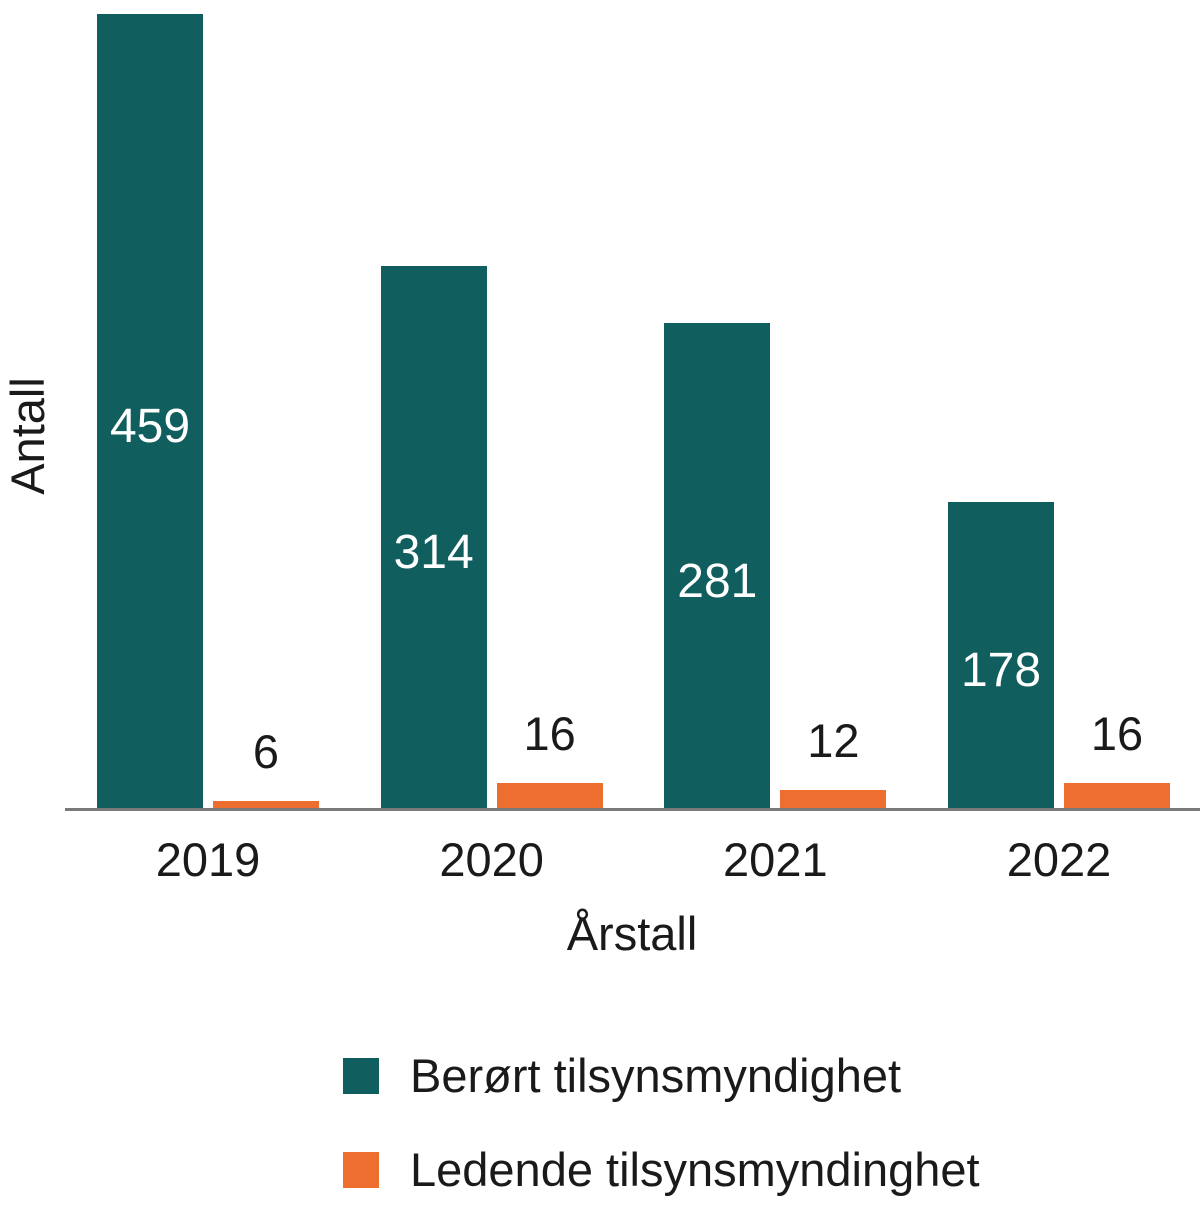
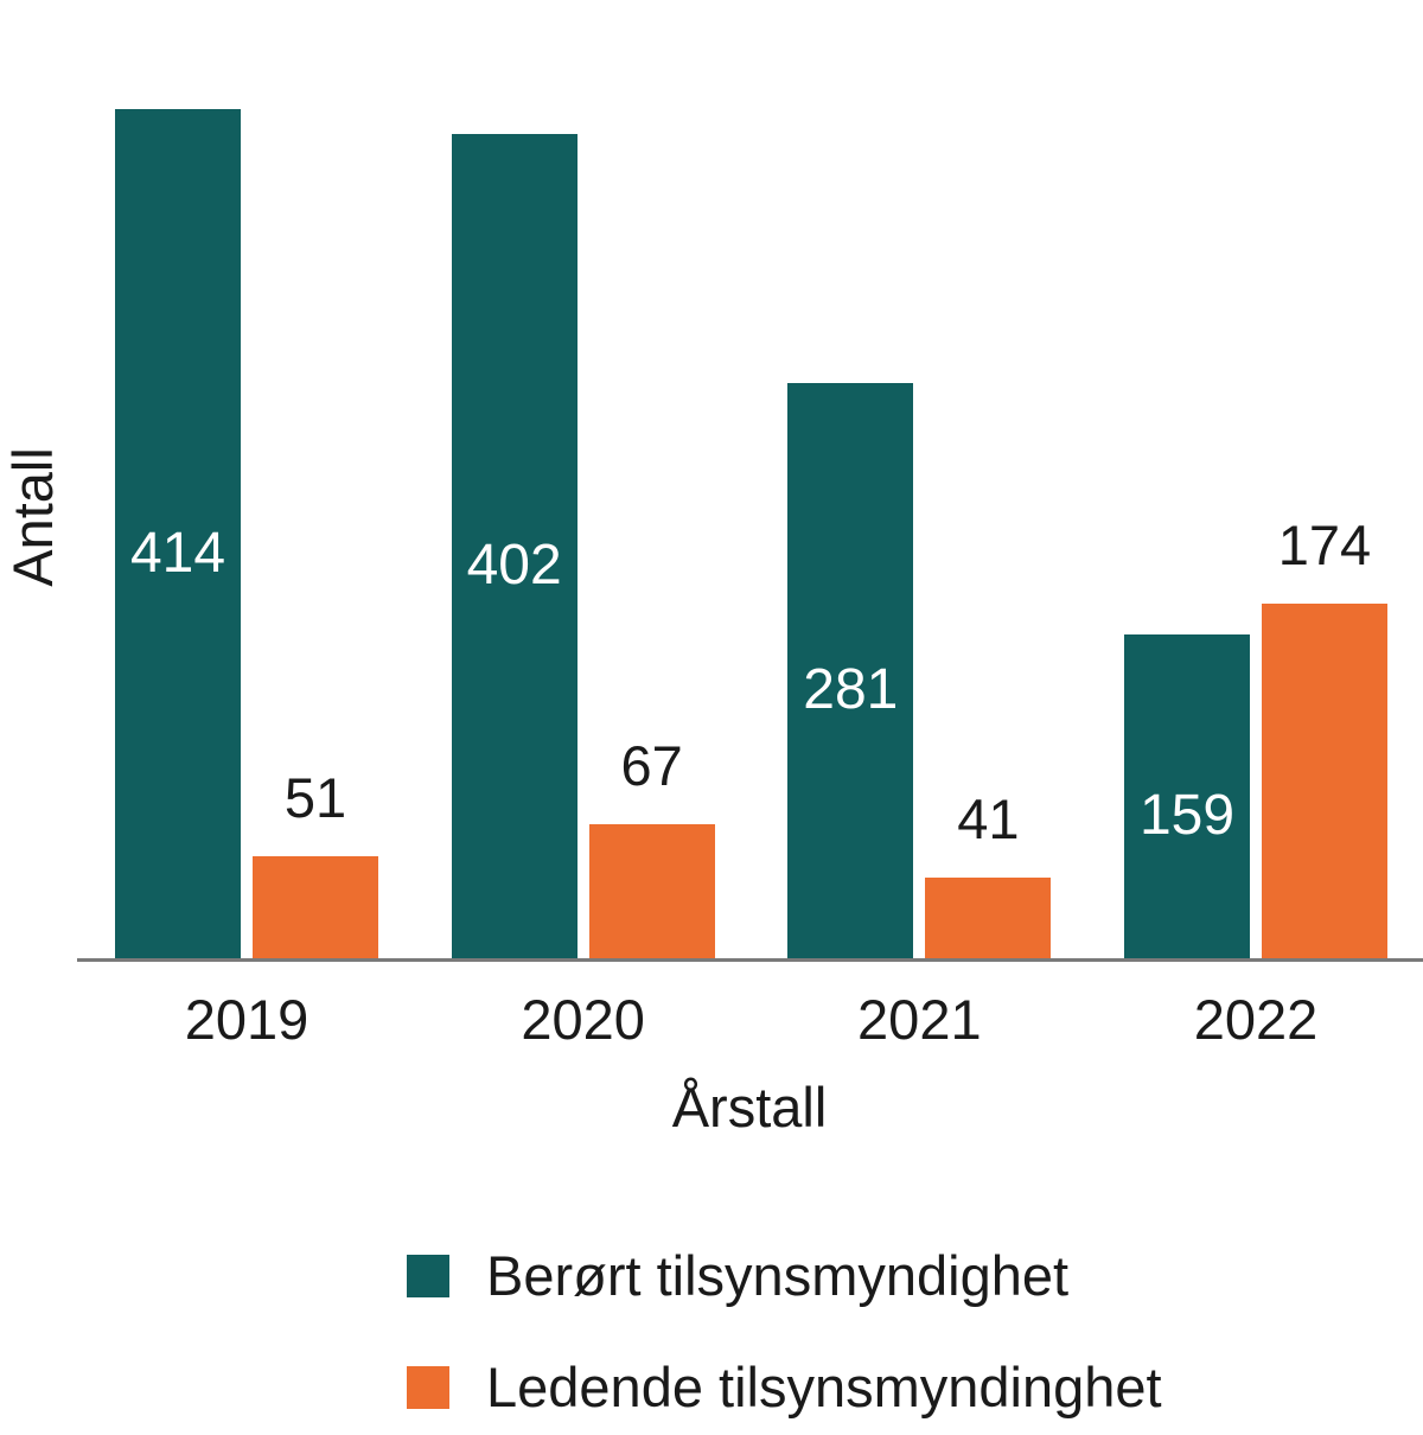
Berørt tilsynsmyndighet/2019: 459 -> 414
Ledende tilsynsmyndinghet/2019: 6 -> 51
Berørt tilsynsmyndighet/2020: 314 -> 402
Ledende tilsynsmyndinghet/2020: 16 -> 67
Ledende tilsynsmyndinghet/2021: 12 -> 41
Berørt tilsynsmyndighet/2022: 178 -> 159
Ledende tilsynsmyndinghet/2022: 16 -> 174
